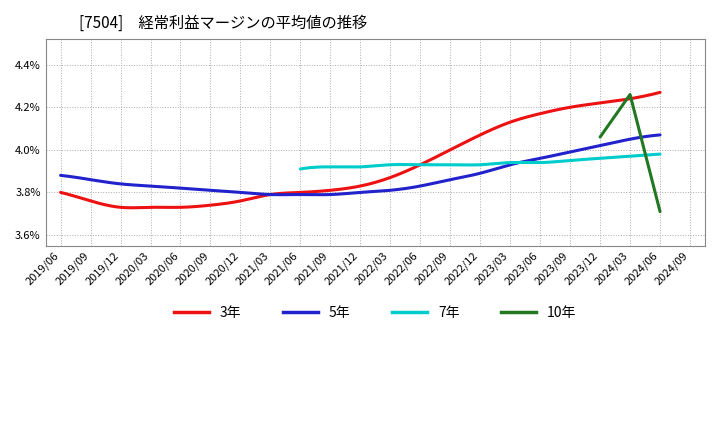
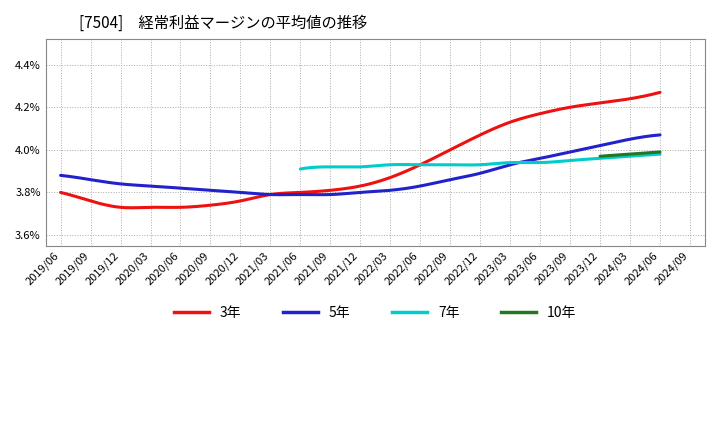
10年/2023/12: 4.06% -> 3.97%
10年/2024/03: 4.26% -> 3.98%
10年/2024/06: 3.71% -> 3.99%
